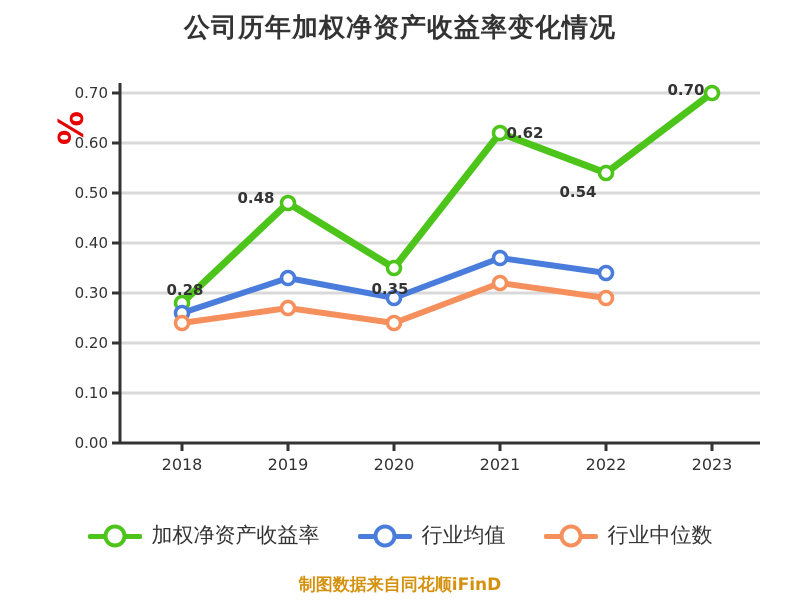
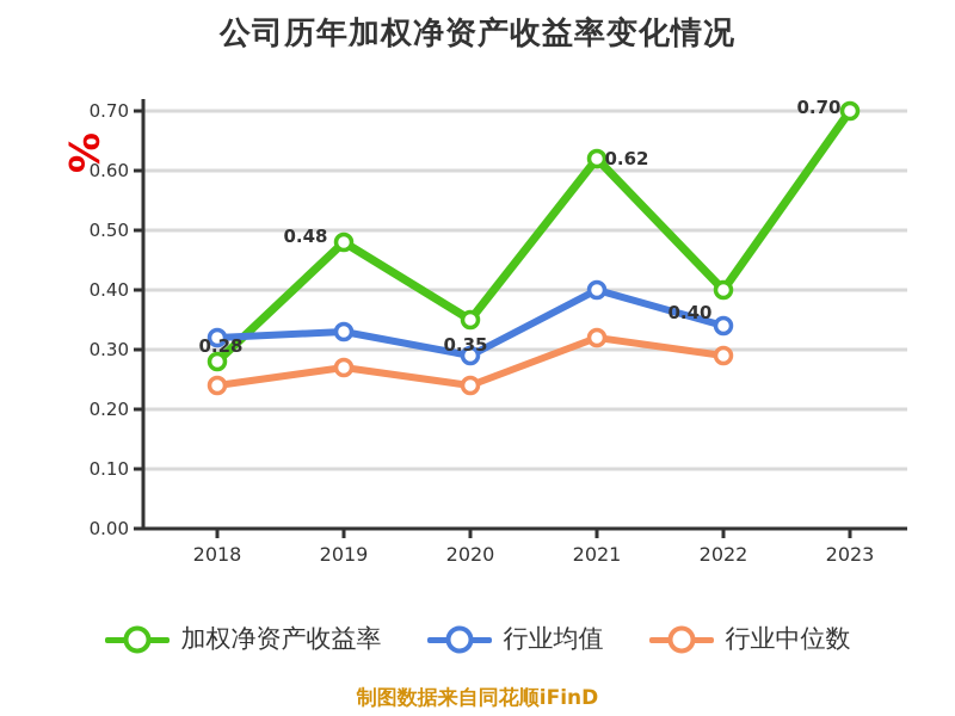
行业均值/2018: 0.26 -> 0.32
行业均值/2021: 0.37 -> 0.40
加权净资产收益率/2022: 0.54 -> 0.40
